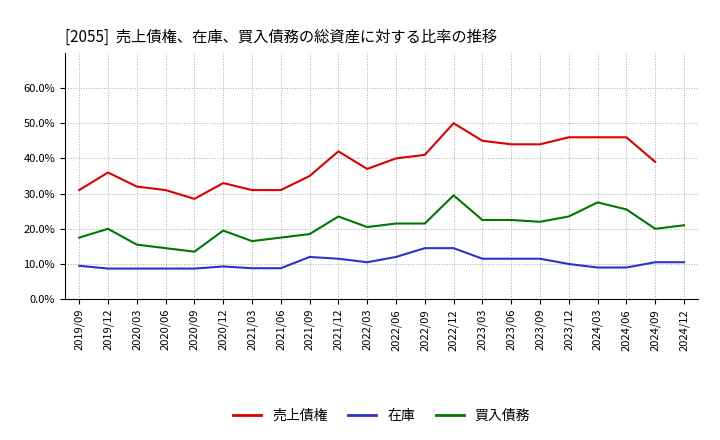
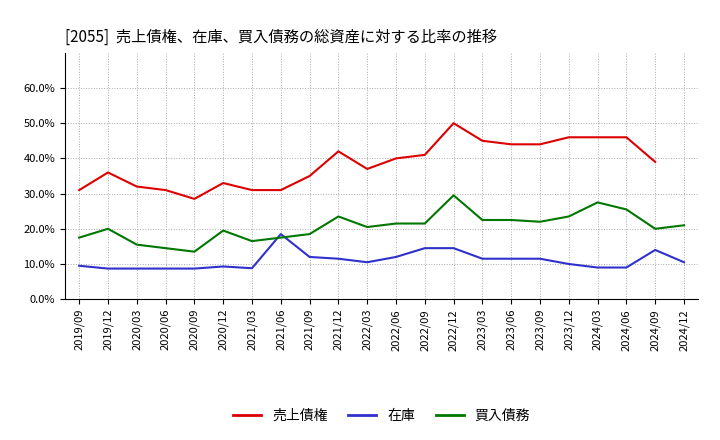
在庫/2021/06: 8.8% -> 18.5%
在庫/2024/09: 10.5% -> 14.0%
